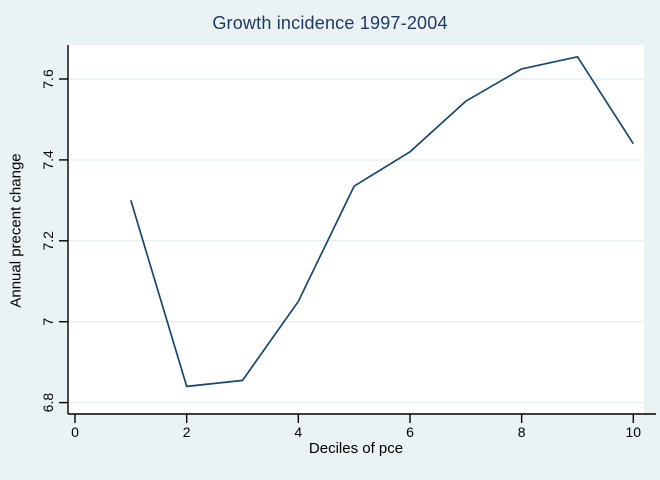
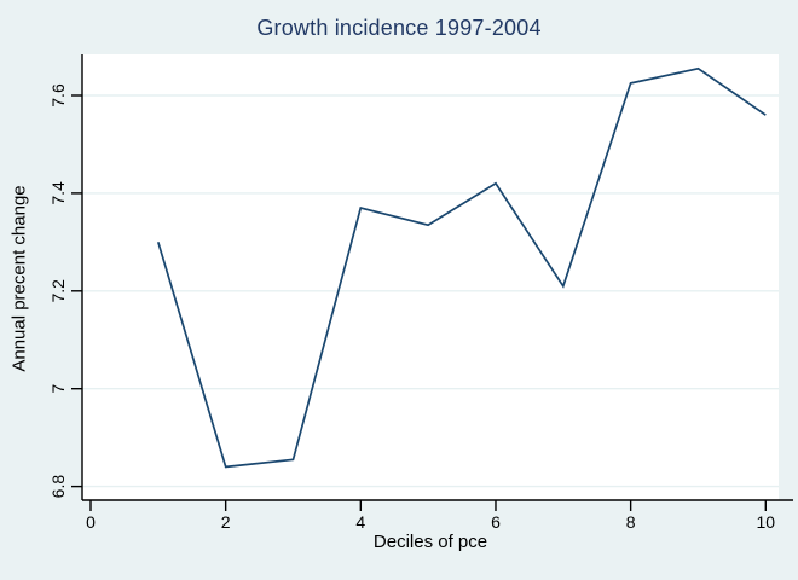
4: 7.05 -> 7.37
7: 7.54 -> 7.21
10: 7.44 -> 7.56
